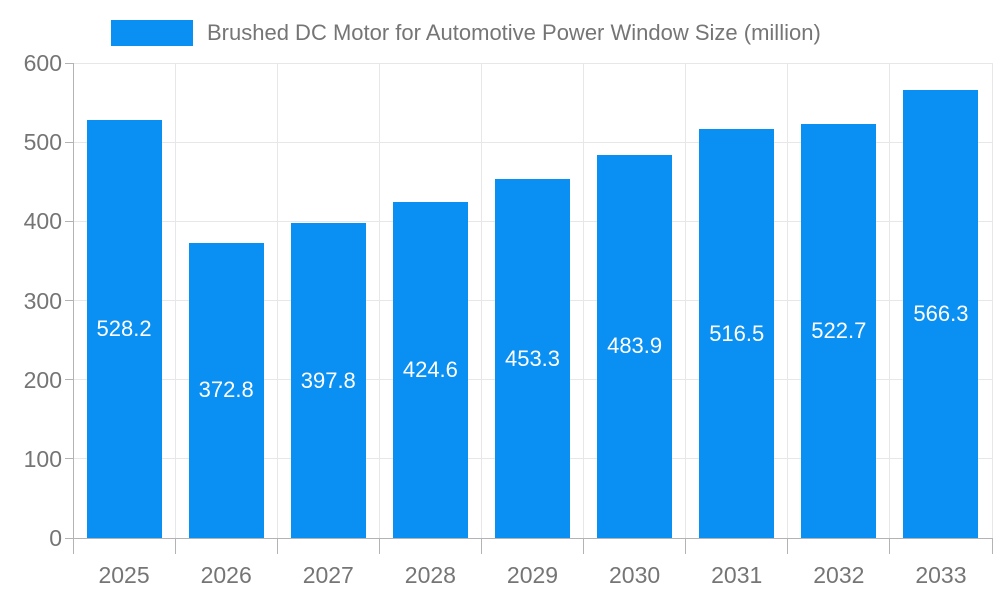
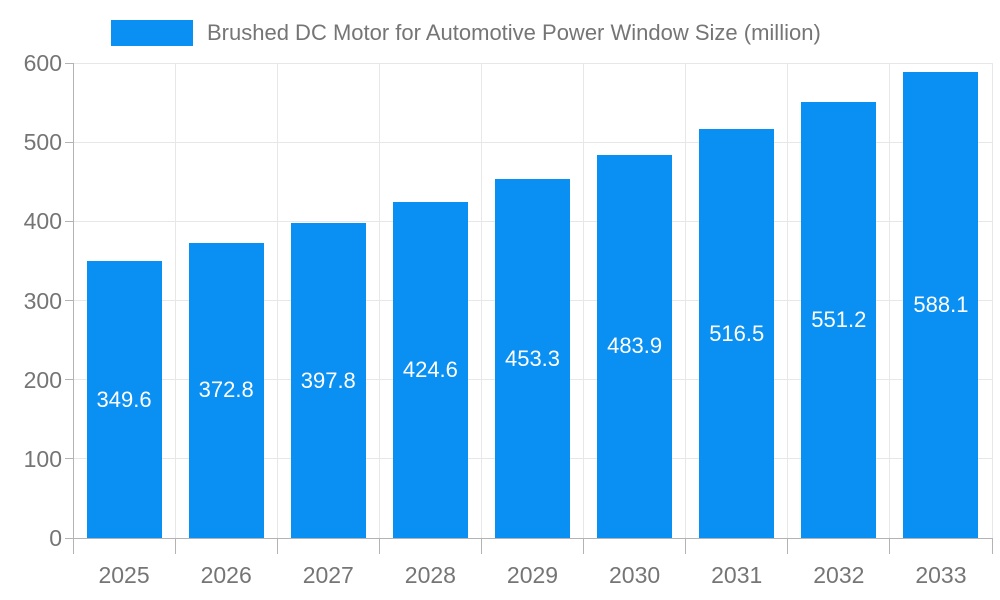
2025: 528.2 -> 349.6
2032: 522.7 -> 551.2
2033: 566.3 -> 588.1
